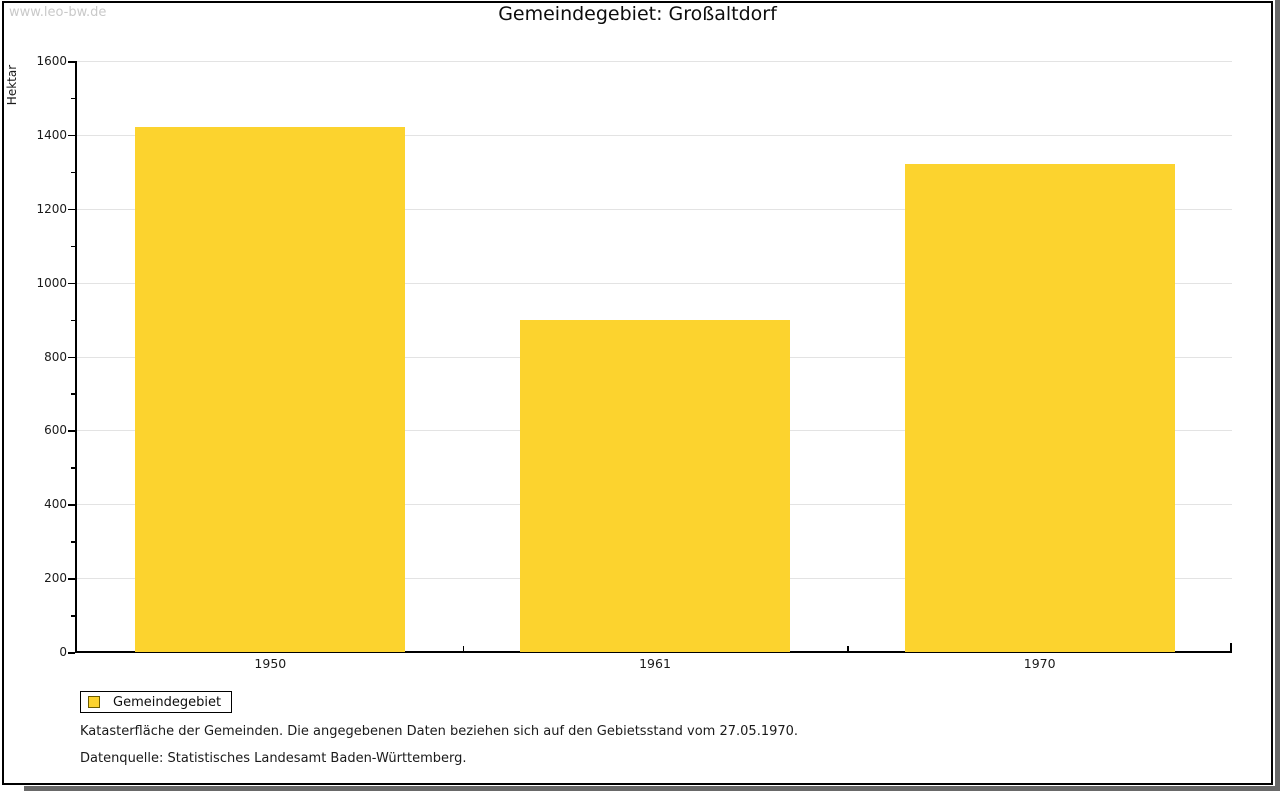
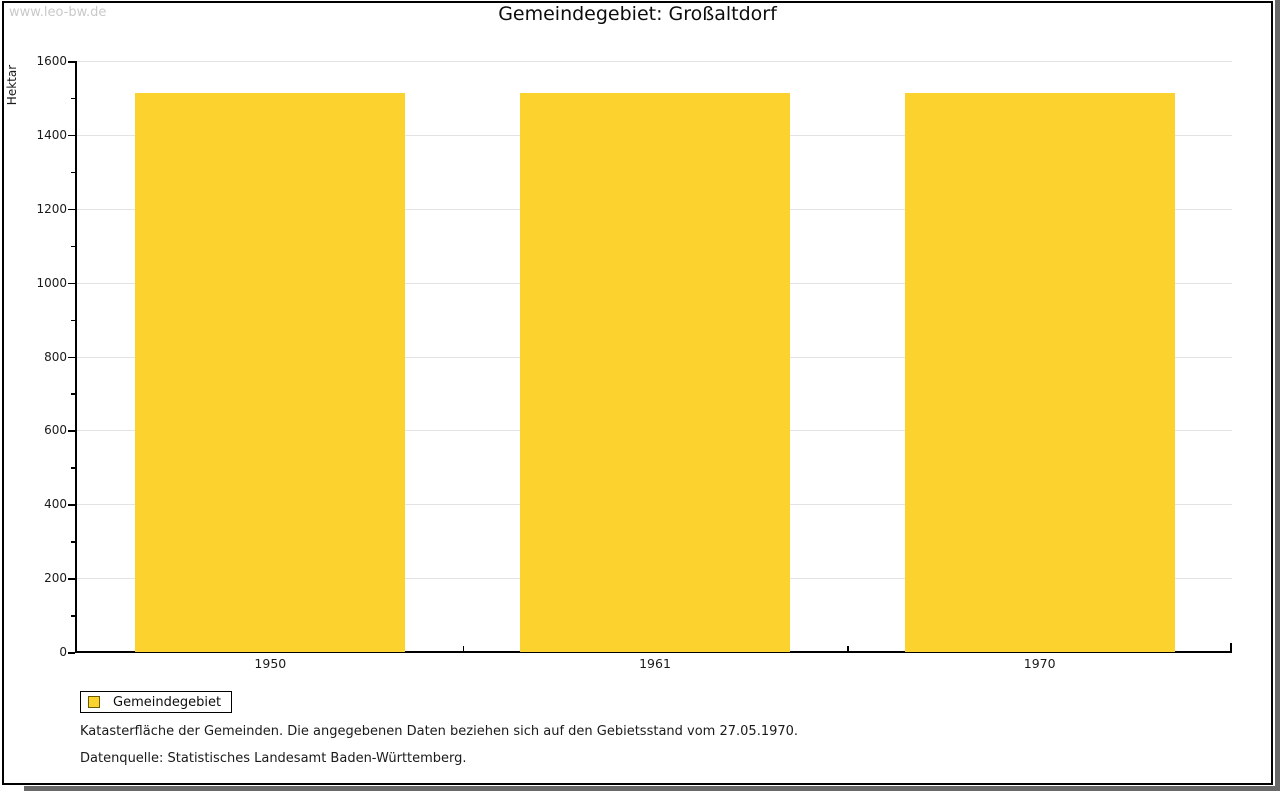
1950: 1420 -> 1510
1961: 900 -> 1510
1970: 1320 -> 1510
